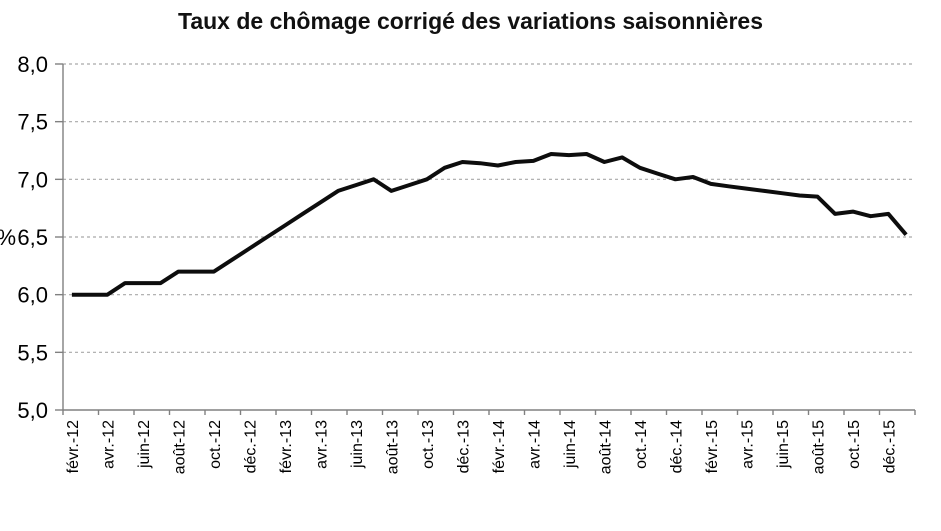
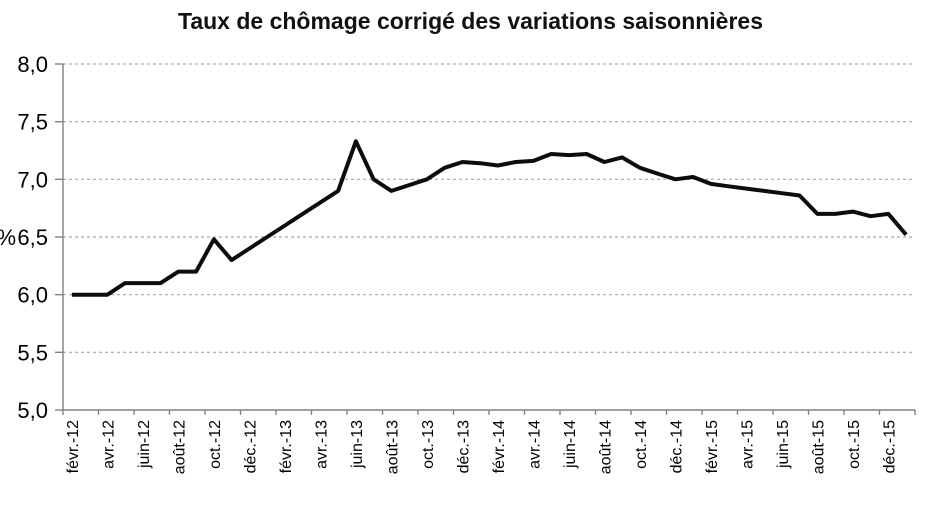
oct.-12: 6,20 -> 6,48
juin-13: 6,95 -> 7,33
août-15: 6,85 -> 6,70
